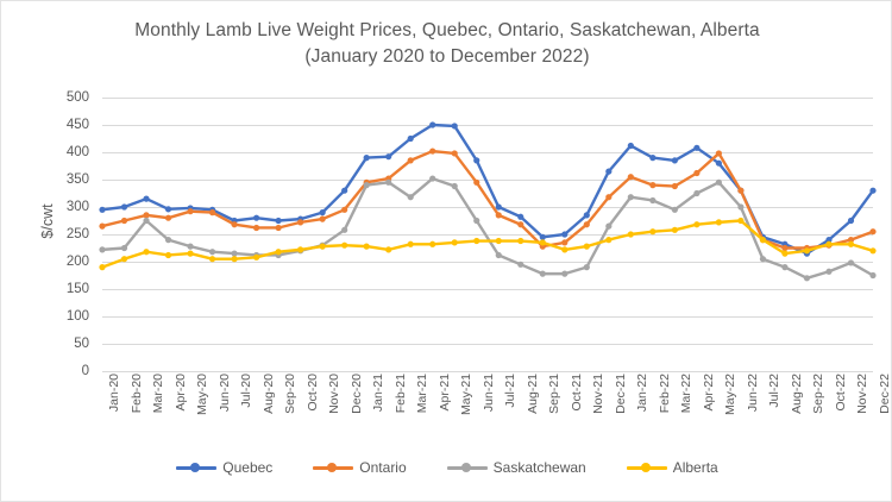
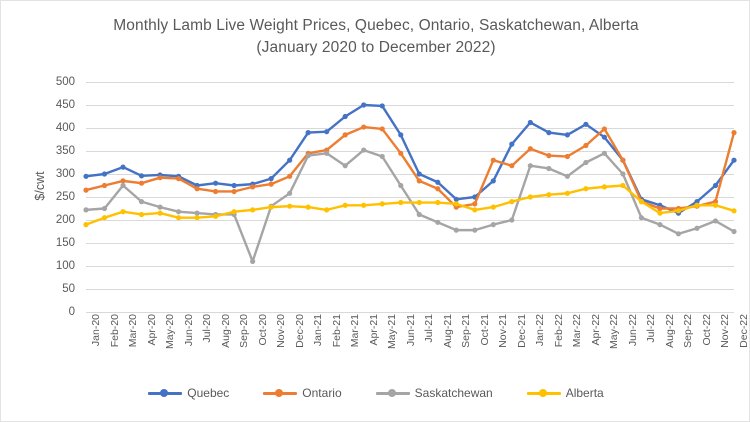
Saskatchewan/Oct-20: 220 -> 110
Ontario/Nov-21: 270 -> 330
Saskatchewan/Dec-21: 260 -> 200
Ontario/Dec-22: 260 -> 390
